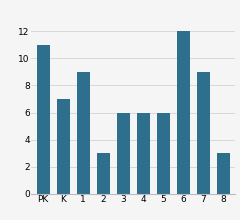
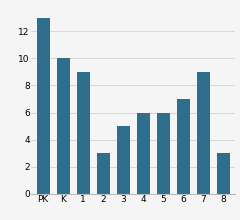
PK: 11 -> 13
K: 7 -> 10
3: 6 -> 5
6: 12 -> 7
